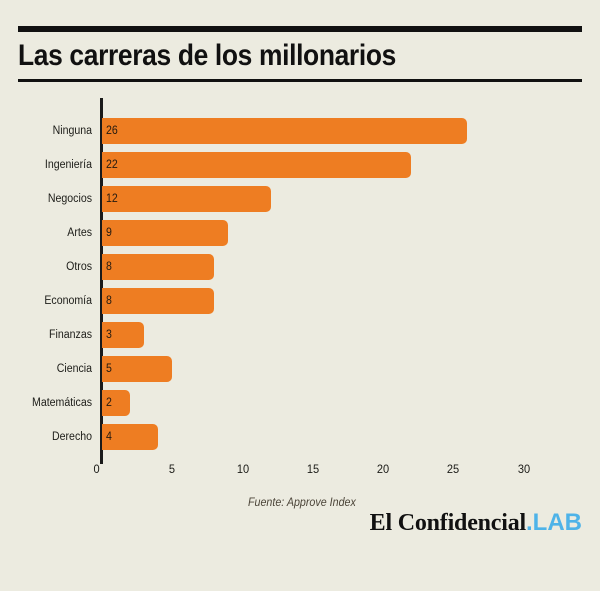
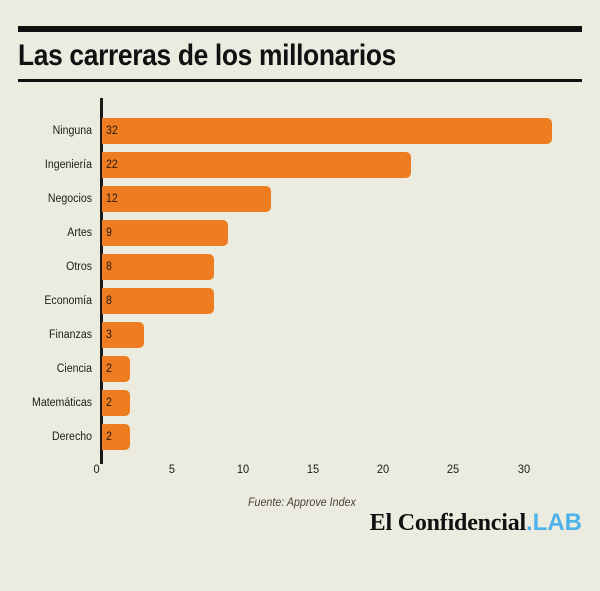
Ninguna: 26 -> 32
Ciencia: 5 -> 2
Derecho: 4 -> 2
